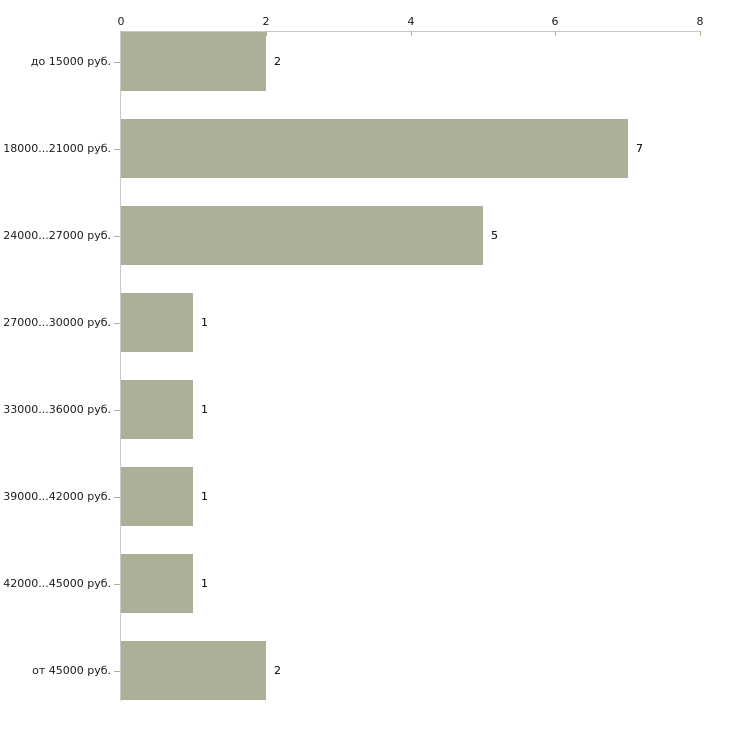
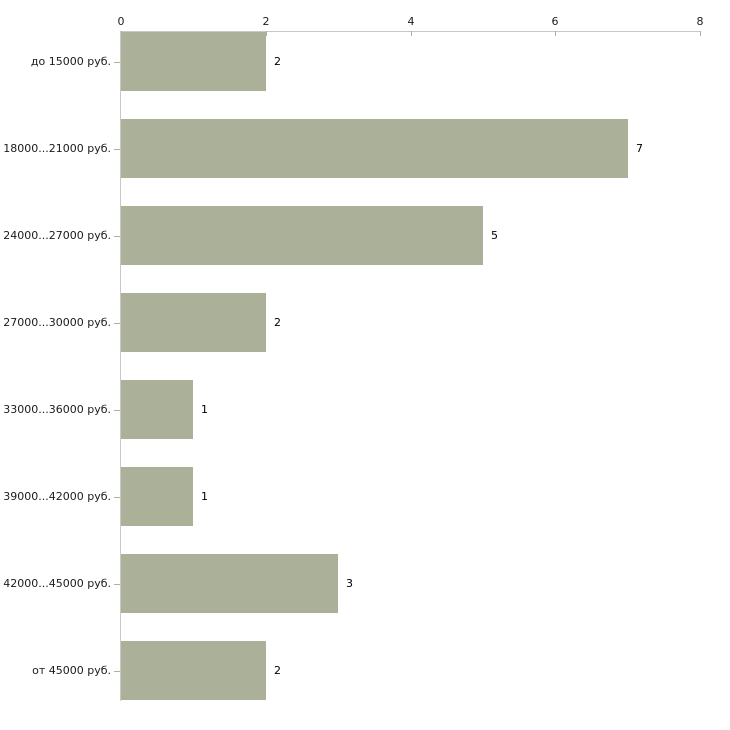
27000...30000 руб.: 1 -> 2
42000...45000 руб.: 1 -> 3
